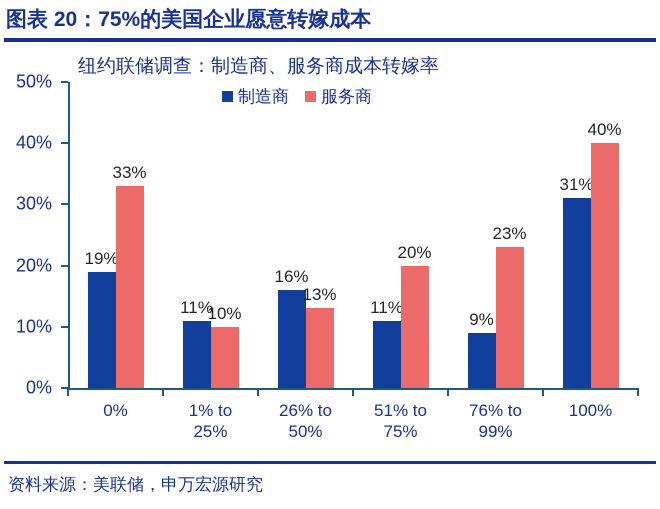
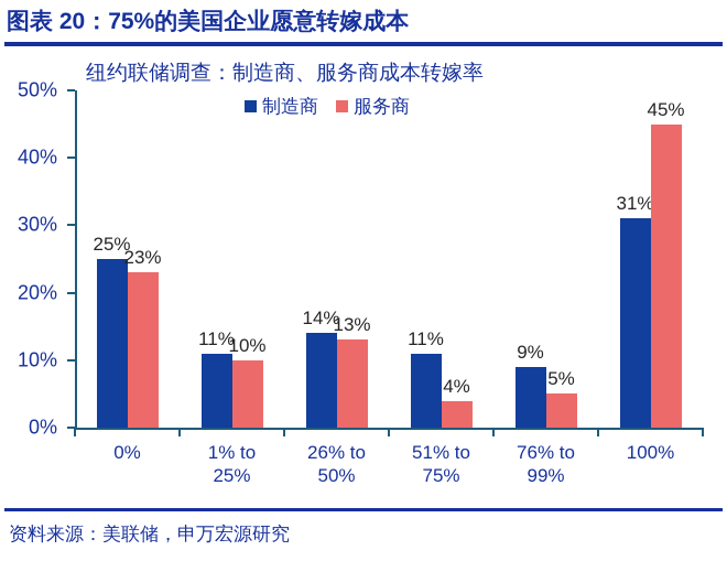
制造商/0%: 19% -> 25%
服务商/0%: 33% -> 23%
制造商/26% to 50%: 16% -> 14%
服务商/51% to 75%: 20% -> 4%
服务商/76% to 99%: 23% -> 5%
服务商/100%: 40% -> 45%
